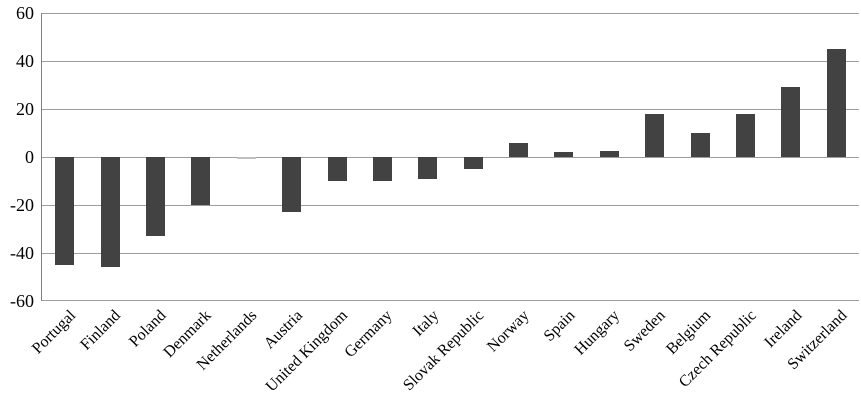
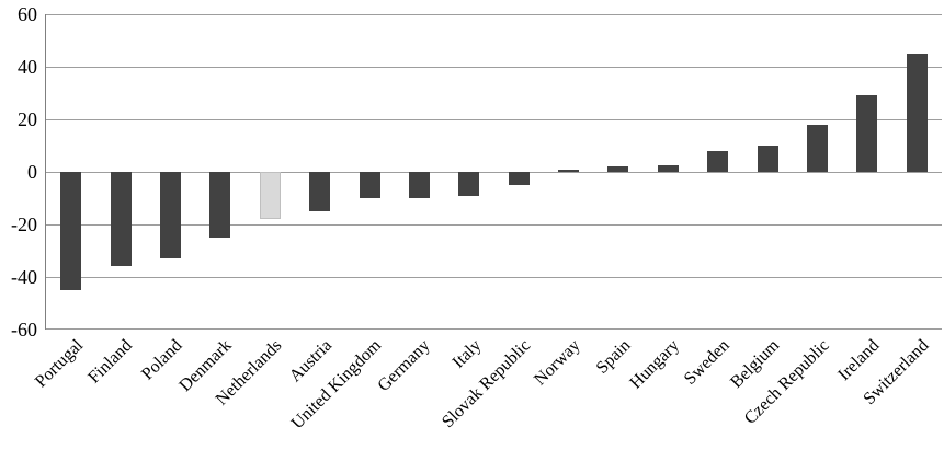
Finland: -46 -> -36
Denmark: -20 -> -25
Netherlands: -1 -> -18
Austria: -23 -> -15
Norway: 6 -> 1
Sweden: 18 -> 8
